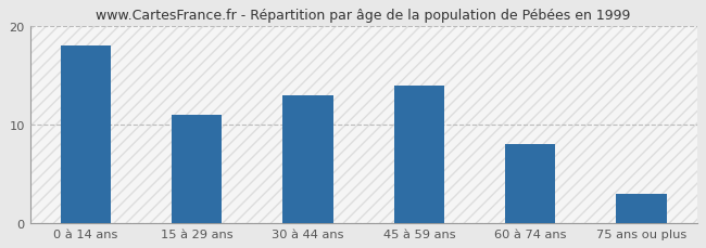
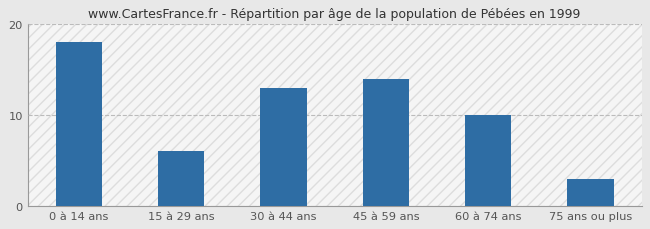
15 à 29 ans: 11 -> 6
60 à 74 ans: 8 -> 10
